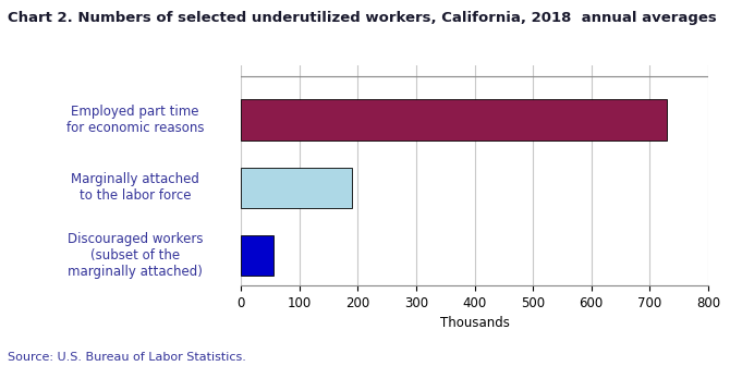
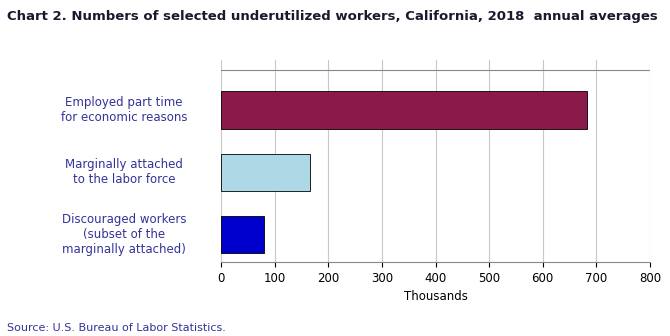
Employed part time for economic reasons: 730 -> 682
Marginally attached to the labor force: 190 -> 166
Discouraged workers (subset of the marginally attached): 55 -> 80
